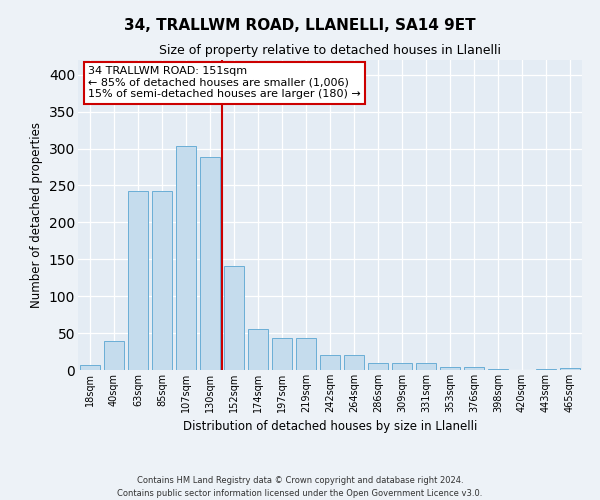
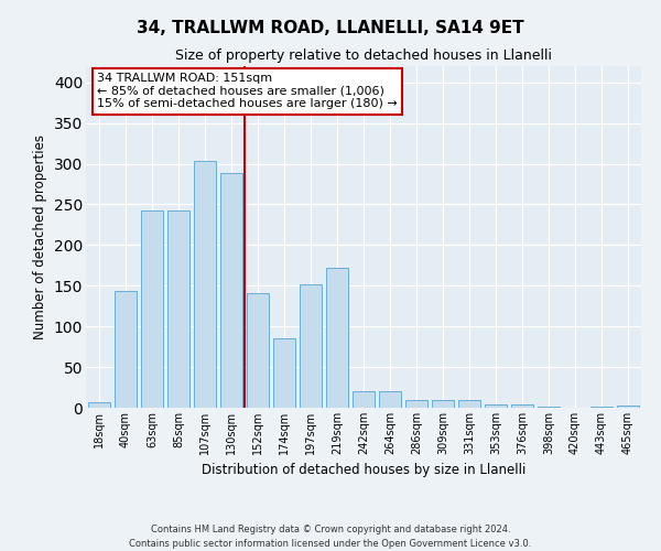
40sqm: 39 -> 144
174sqm: 55 -> 86
197sqm: 44 -> 152
219sqm: 44 -> 172
